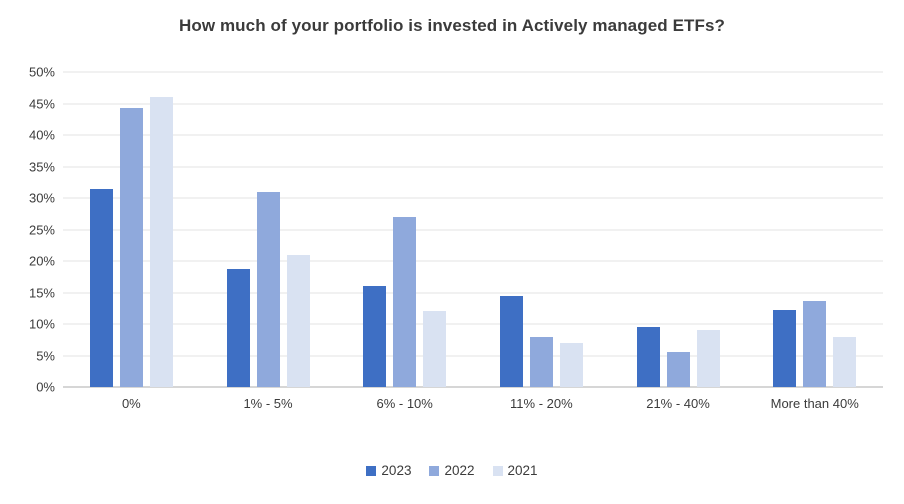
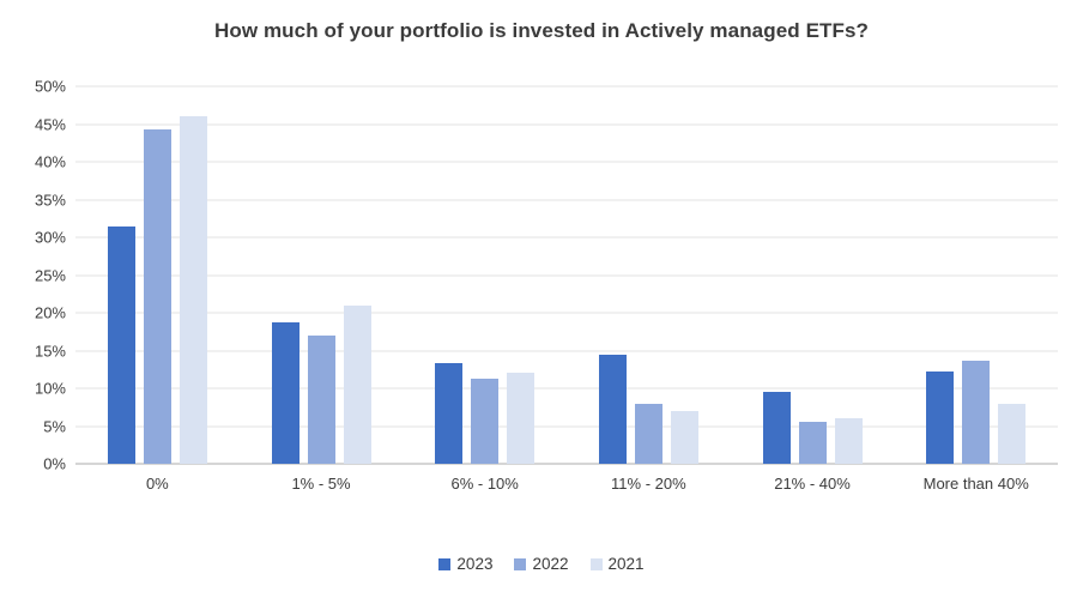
2022/1% - 5%: 31% -> 17%
2023/6% - 10%: 16% -> 13%
2022/6% - 10%: 27% -> 11%
2021/21% - 40%: 9% -> 6%
